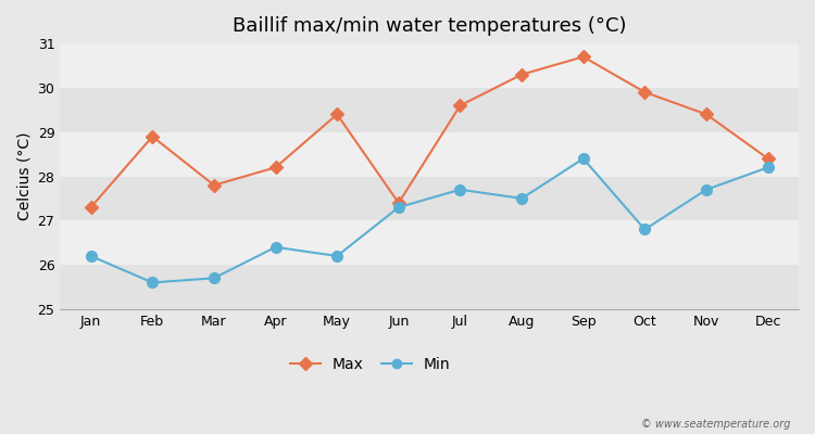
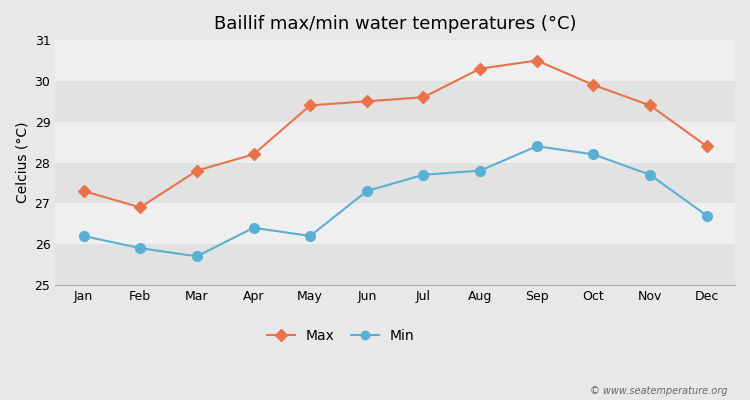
Max/Feb: 28.9 -> 26.9
Min/Feb: 25.6 -> 25.9
Max/Jun: 27.4 -> 29.5
Min/Aug: 27.5 -> 27.8
Max/Sep: 30.7 -> 30.5
Min/Oct: 26.8 -> 28.2
Min/Dec: 28.2 -> 26.7
